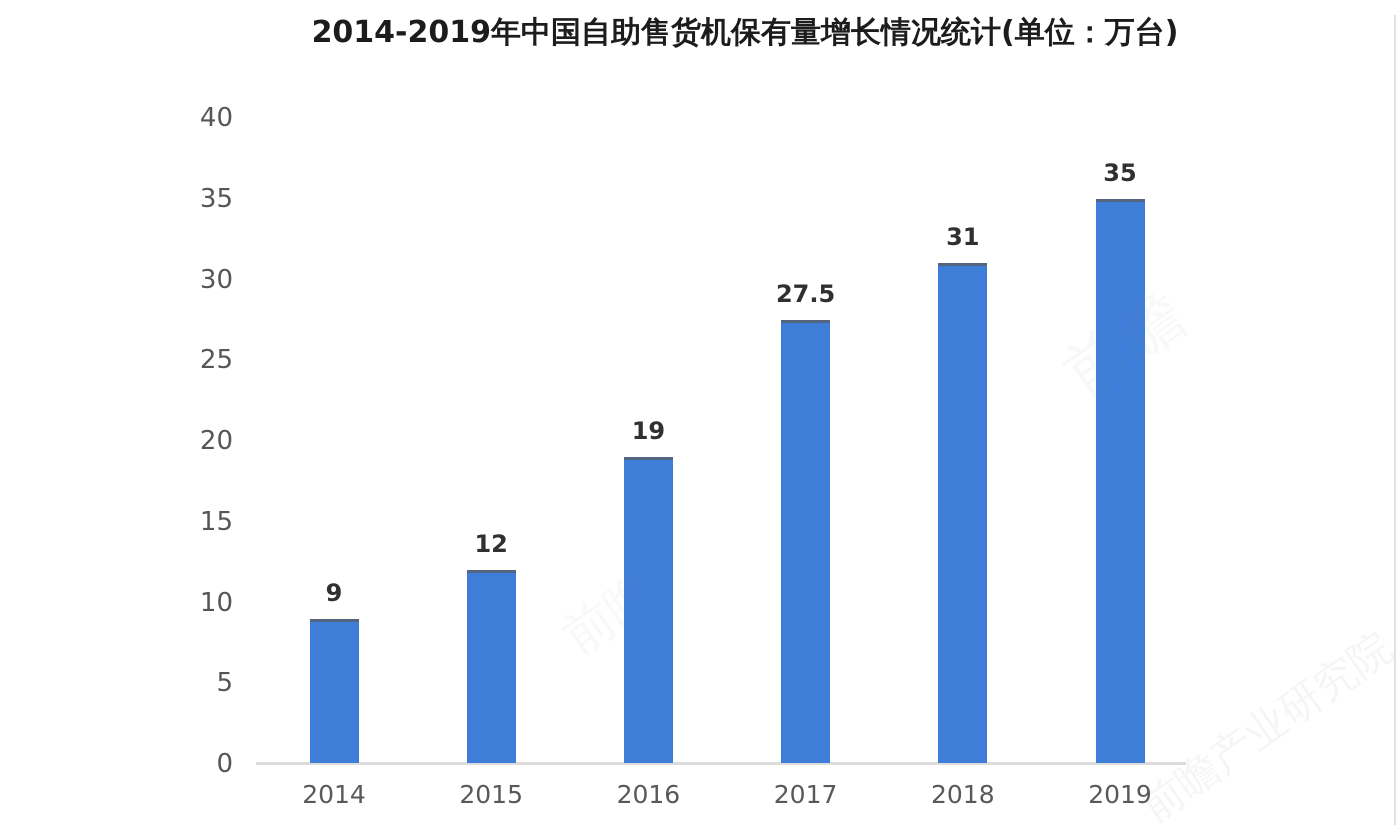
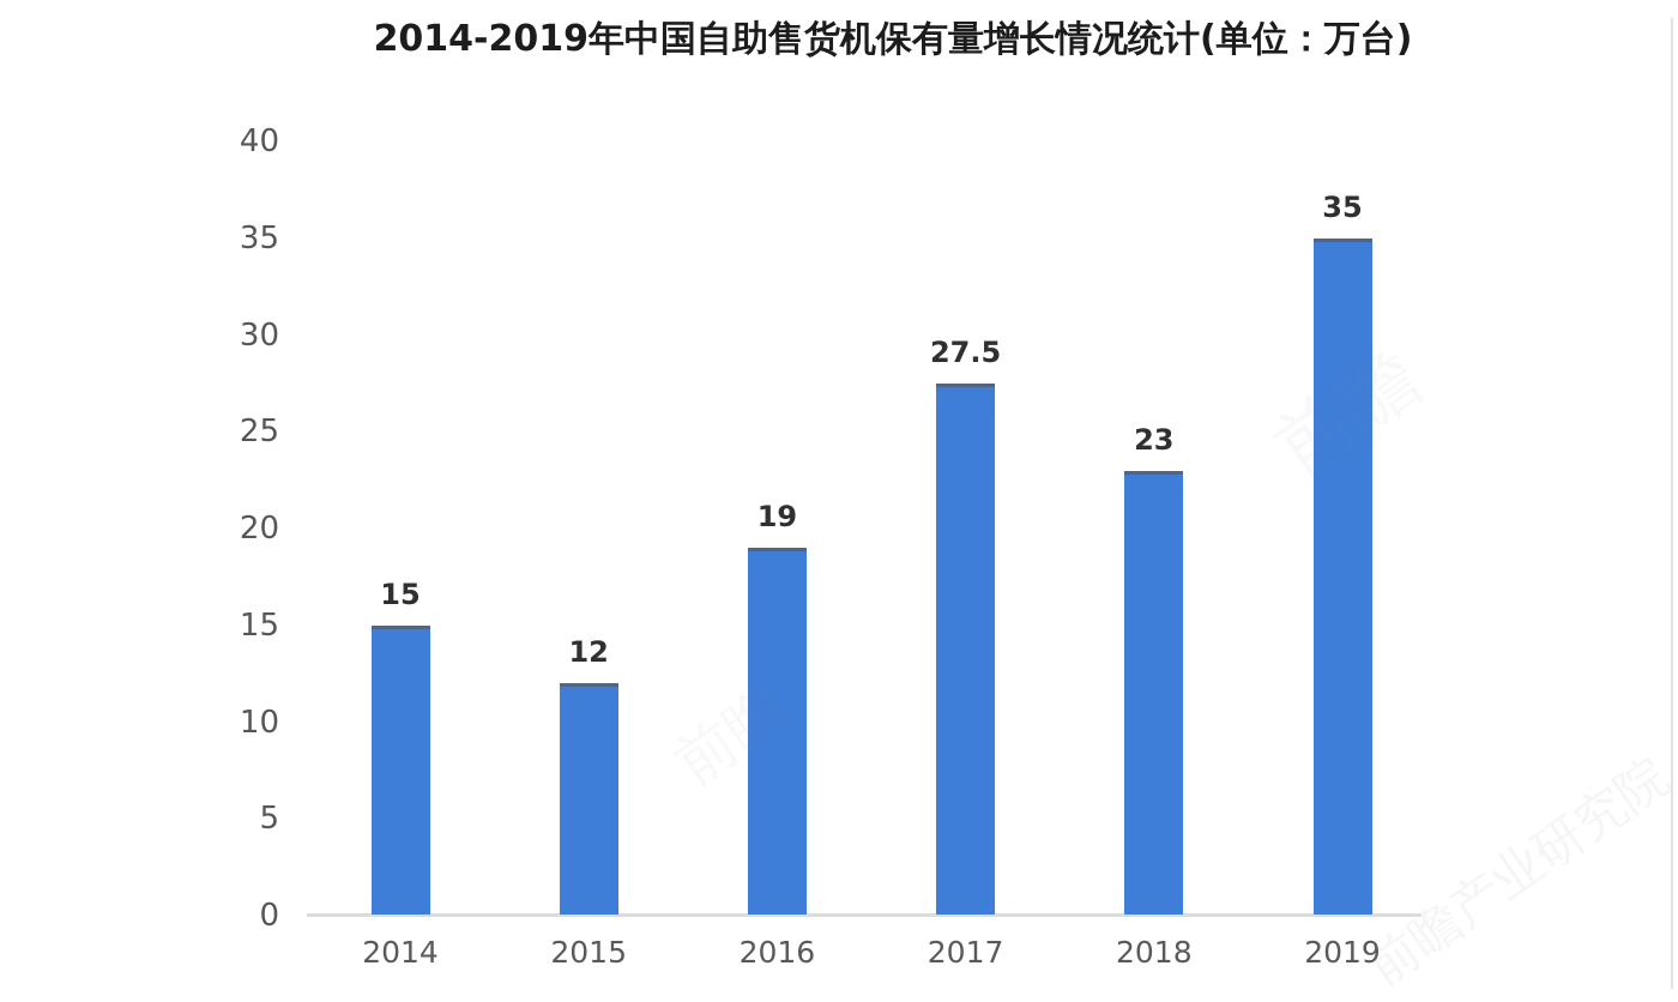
2014: 9 -> 15
2018: 31 -> 23
